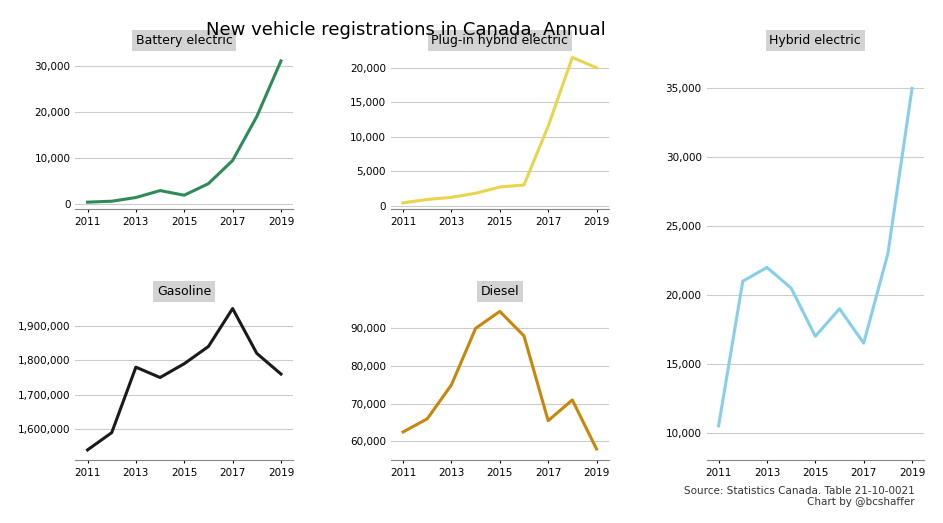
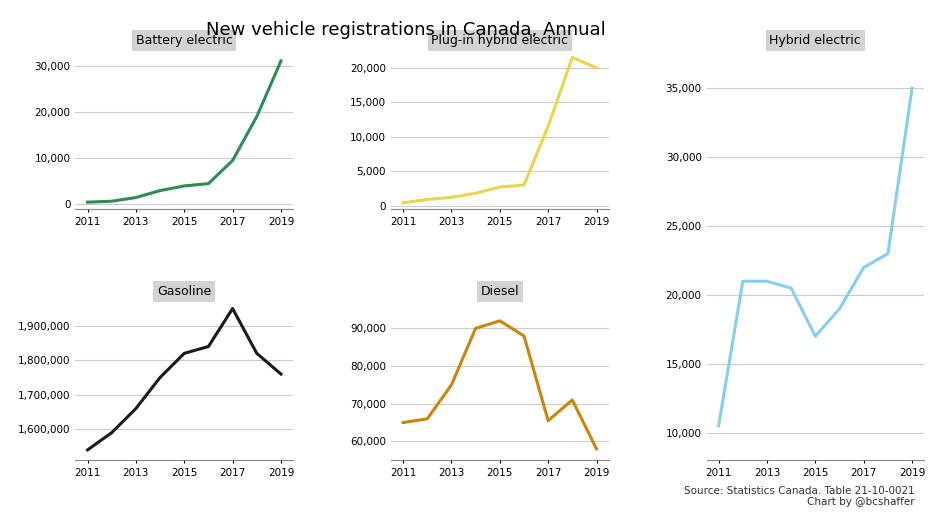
Battery electric/2015: 2,000 -> 4,000
Hybrid electric/2013: 22,000 -> 21,000
Hybrid electric/2017: 16,500 -> 22,000
Gasoline/2013: 1,780,000 -> 1,660,000
Gasoline/2015: 1,790,000 -> 1,820,000
Diesel/2011: 62,500 -> 65,000
Diesel/2015: 94,500 -> 92,000
